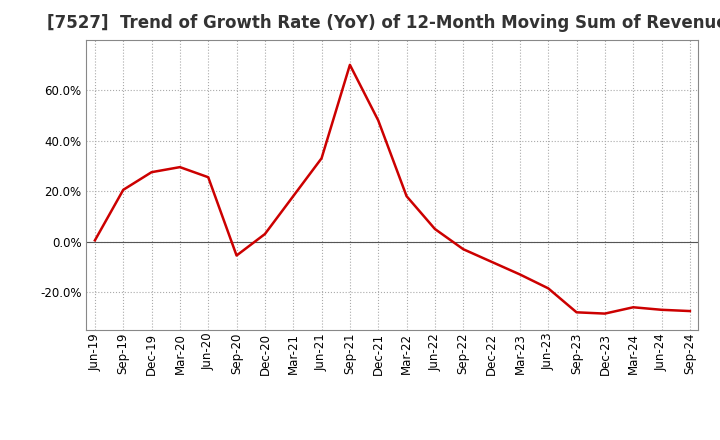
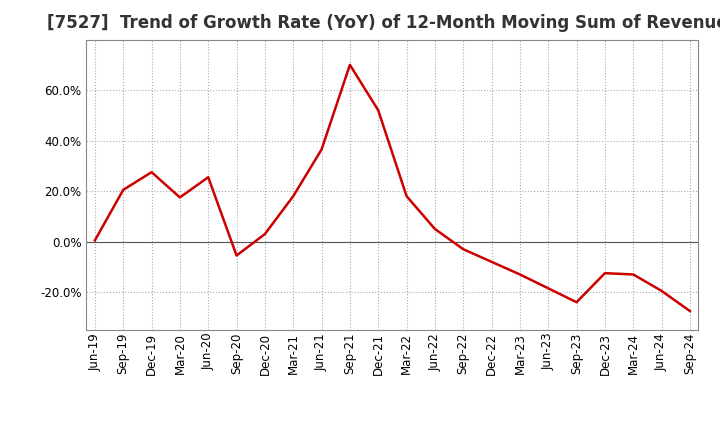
Mar-20: 29.5% -> 17.5%
Jun-21: 33.0% -> 36.5%
Dec-21: 48.0% -> 52.0%
Sep-23: -28.0% -> -24.0%
Dec-23: -28.5% -> -12.5%
Mar-24: -26.0% -> -13.0%
Jun-24: -27.0% -> -19.5%
